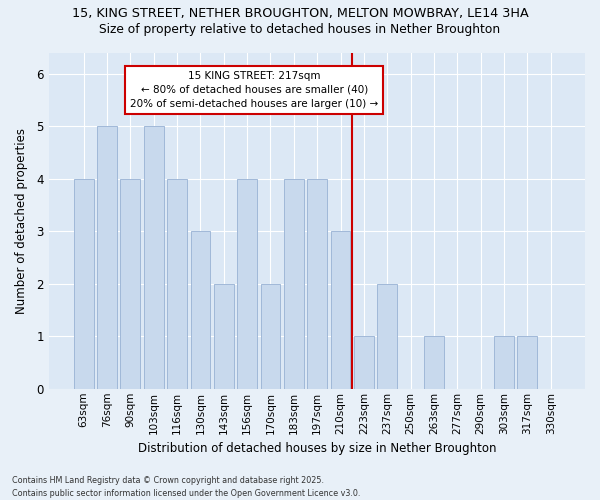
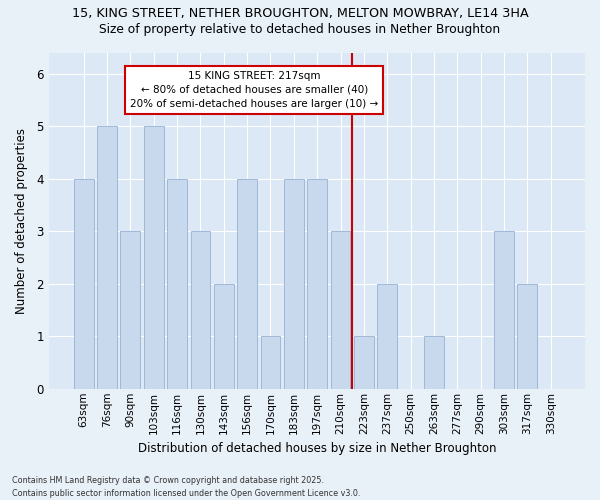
90sqm: 4 -> 3
170sqm: 2 -> 1
303sqm: 1 -> 3
317sqm: 1 -> 2
